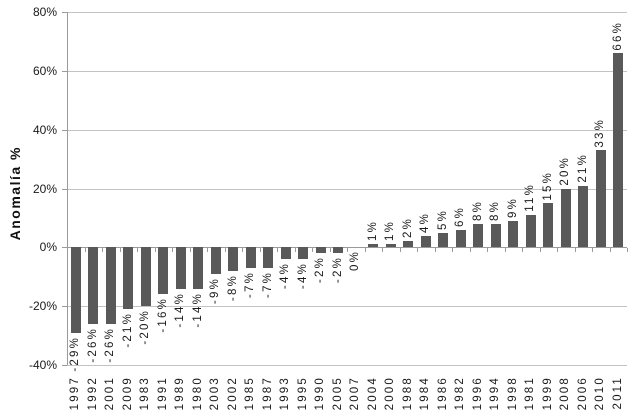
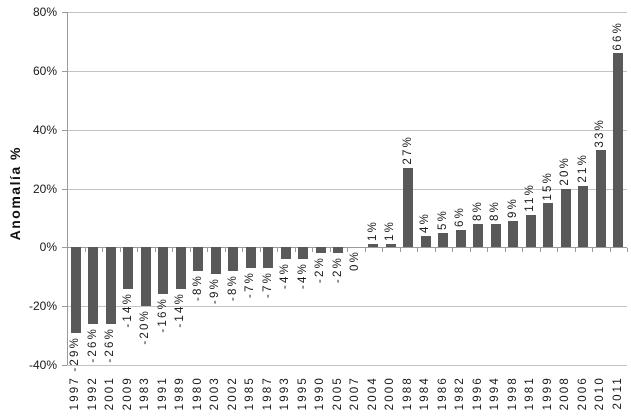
2009: -21% -> -14%
1980: -14% -> -8%
1988: 2% -> 27%
